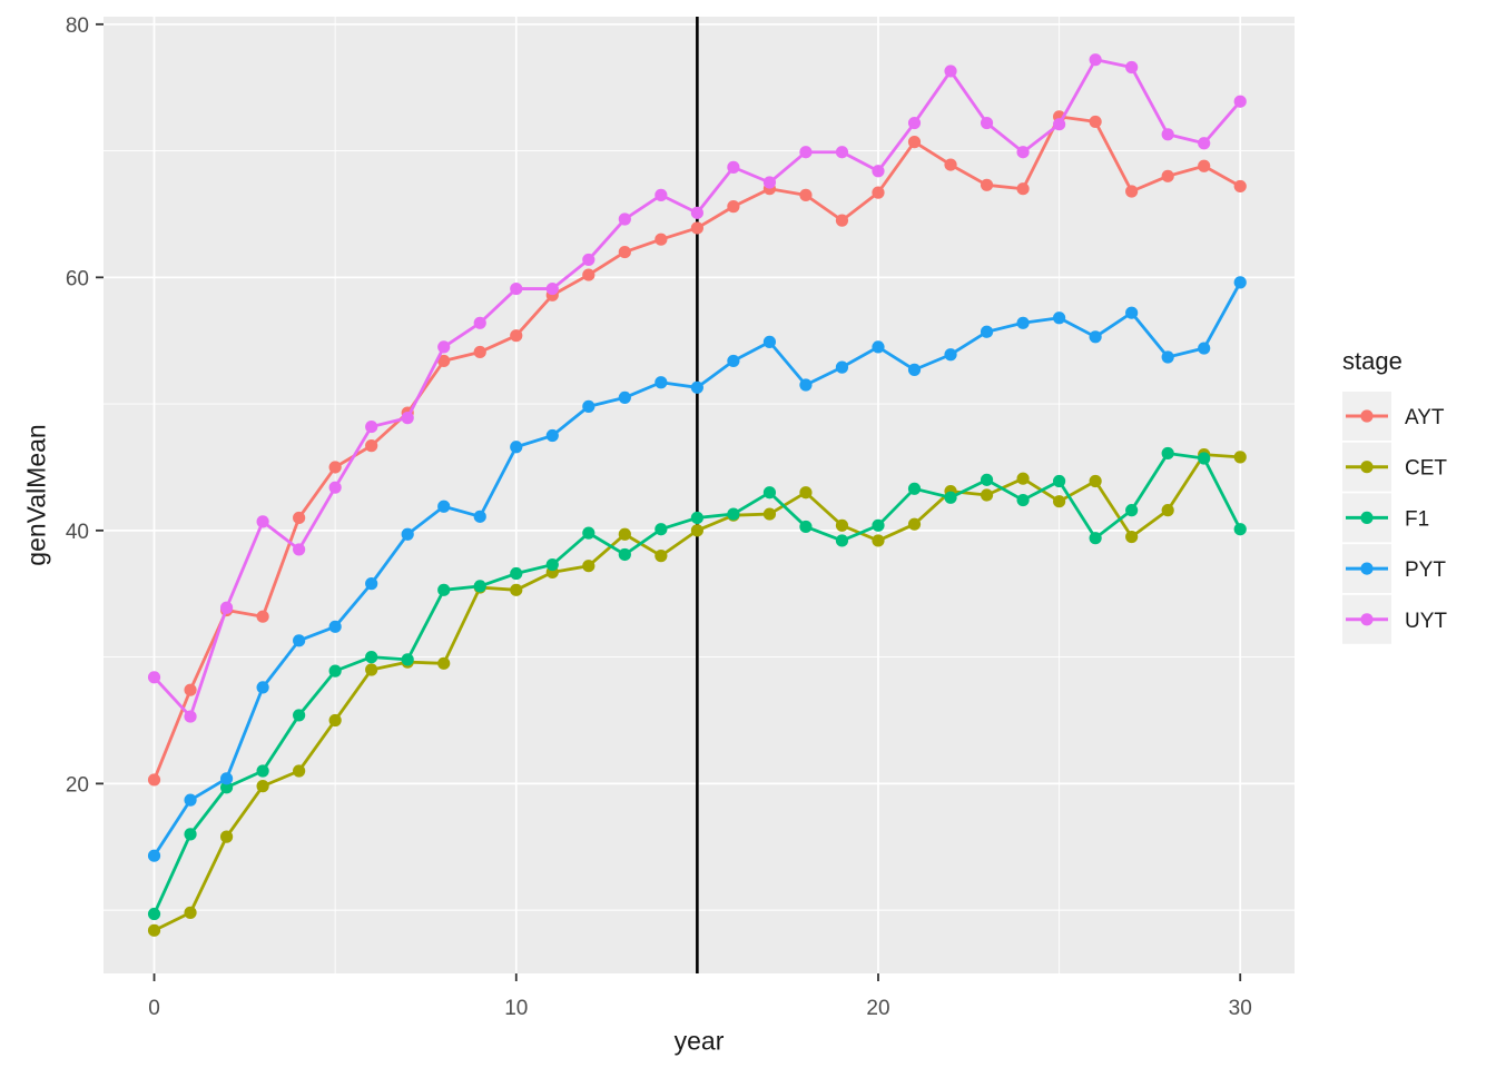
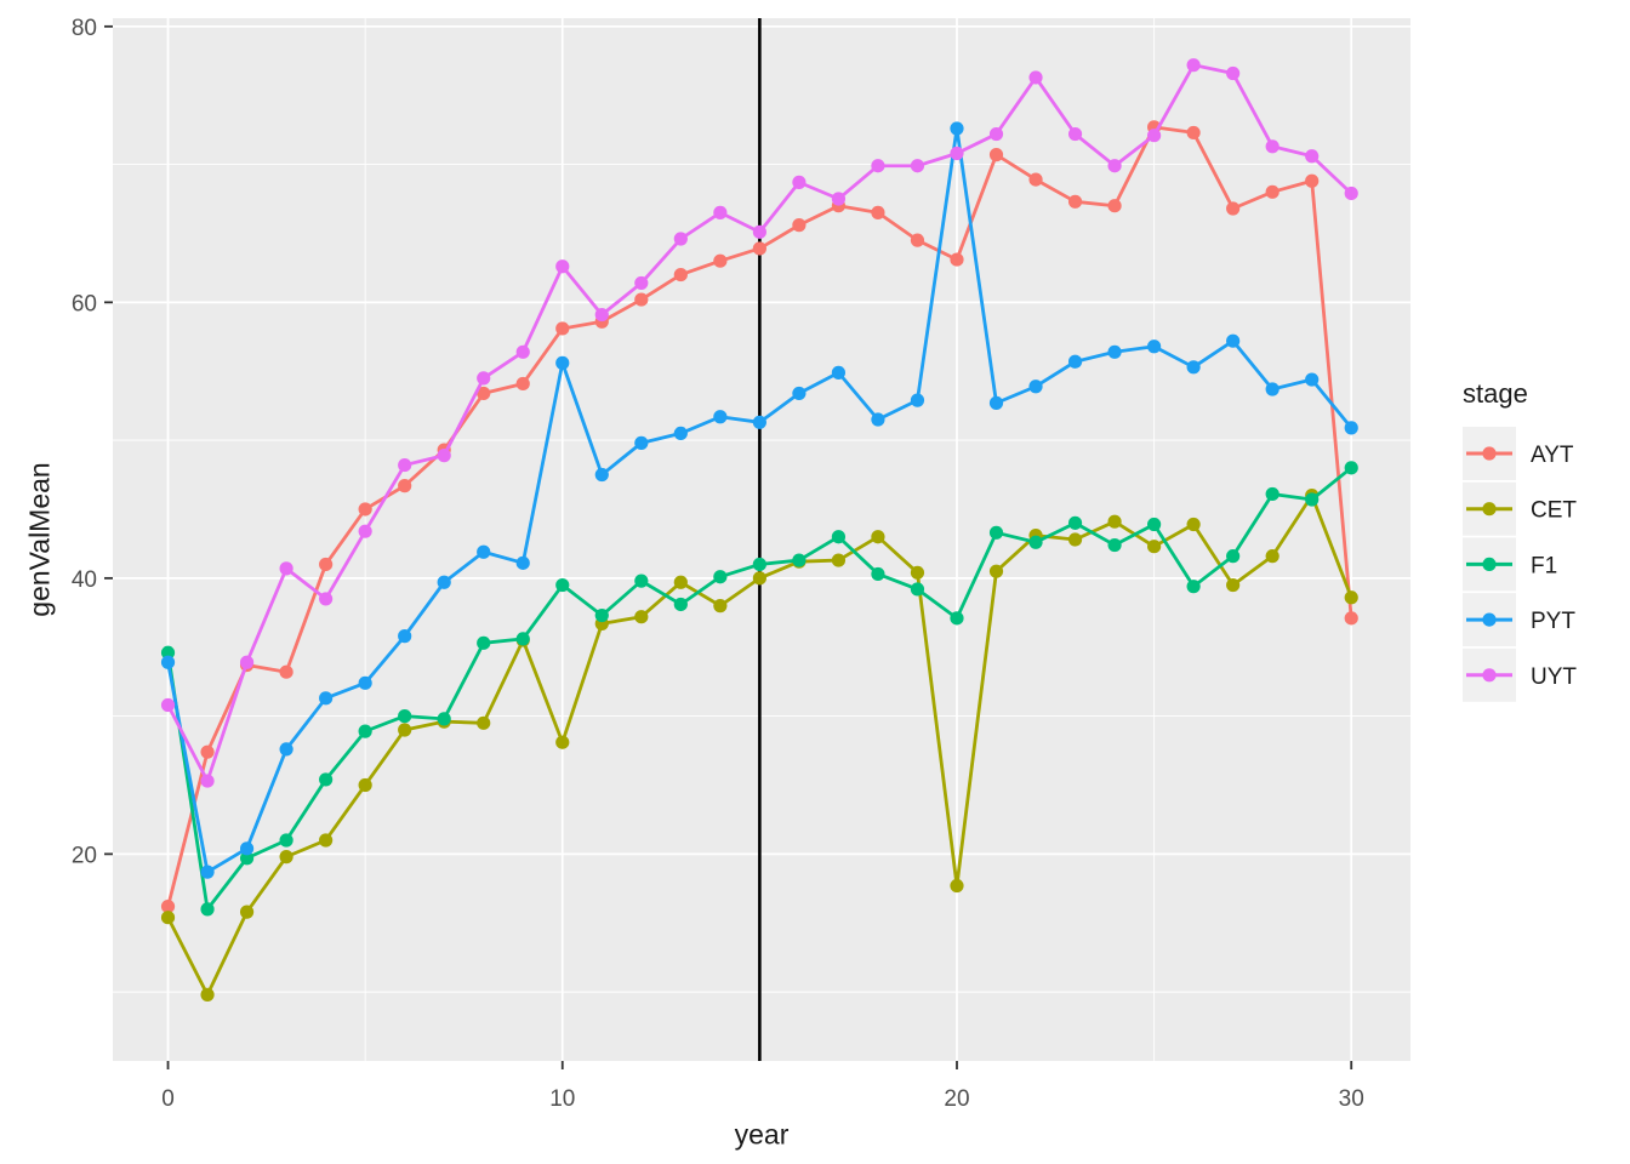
AYT/0: 20.3 -> 16.2
CET/0: 8.4 -> 15.4
F1/0: 9.7 -> 34.6
PYT/0: 14.3 -> 33.9
UYT/0: 28.4 -> 30.8
AYT/10: 55.4 -> 58.1
CET/10: 35.3 -> 28.1
F1/10: 36.6 -> 39.5
PYT/10: 46.6 -> 55.6
UYT/10: 59.1 -> 62.6
AYT/20: 66.7 -> 63.1
CET/20: 39.2 -> 17.7
F1/20: 40.4 -> 37.1
PYT/20: 54.5 -> 72.6
UYT/20: 68.4 -> 70.8
AYT/30: 67.2 -> 37.1
CET/30: 45.8 -> 38.6
F1/30: 40.1 -> 48.0
PYT/30: 59.6 -> 50.9
UYT/30: 73.9 -> 67.9
